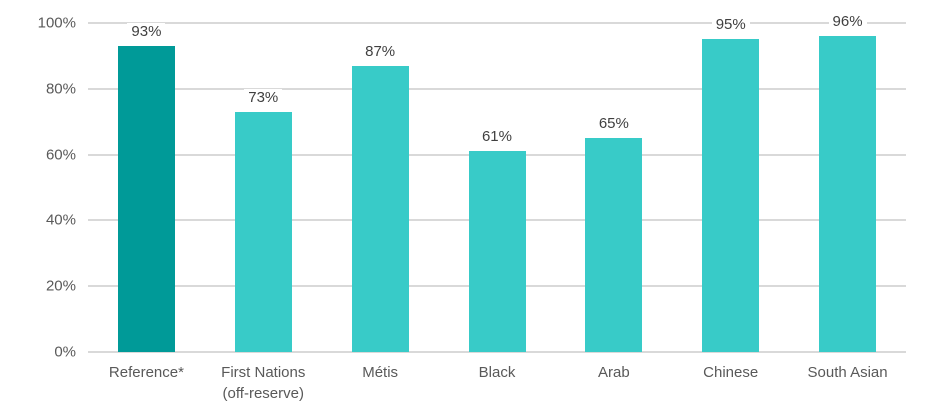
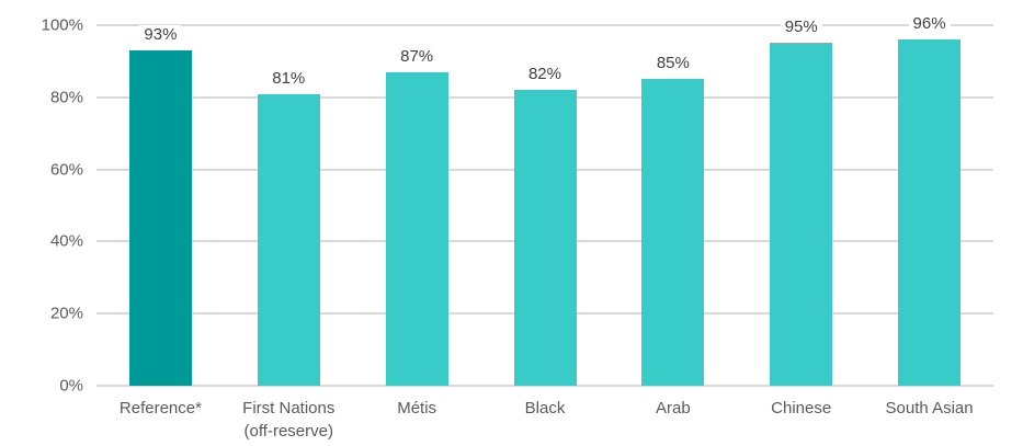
First Nations (off-reserve): 73% -> 81%
Black: 61% -> 82%
Arab: 65% -> 85%
